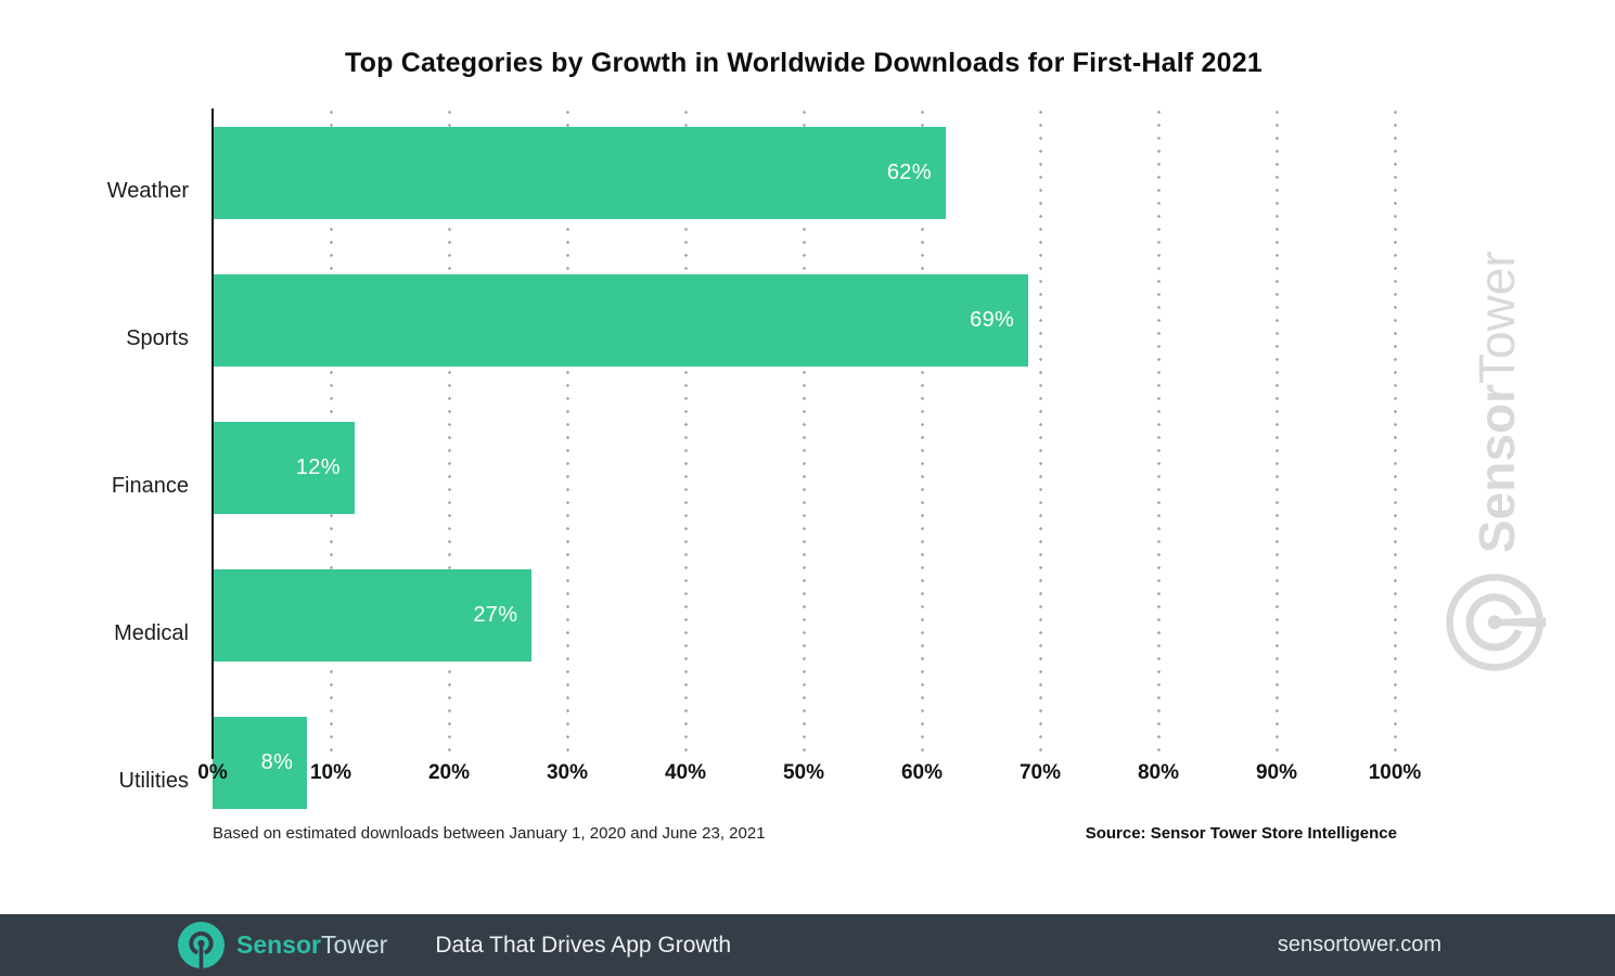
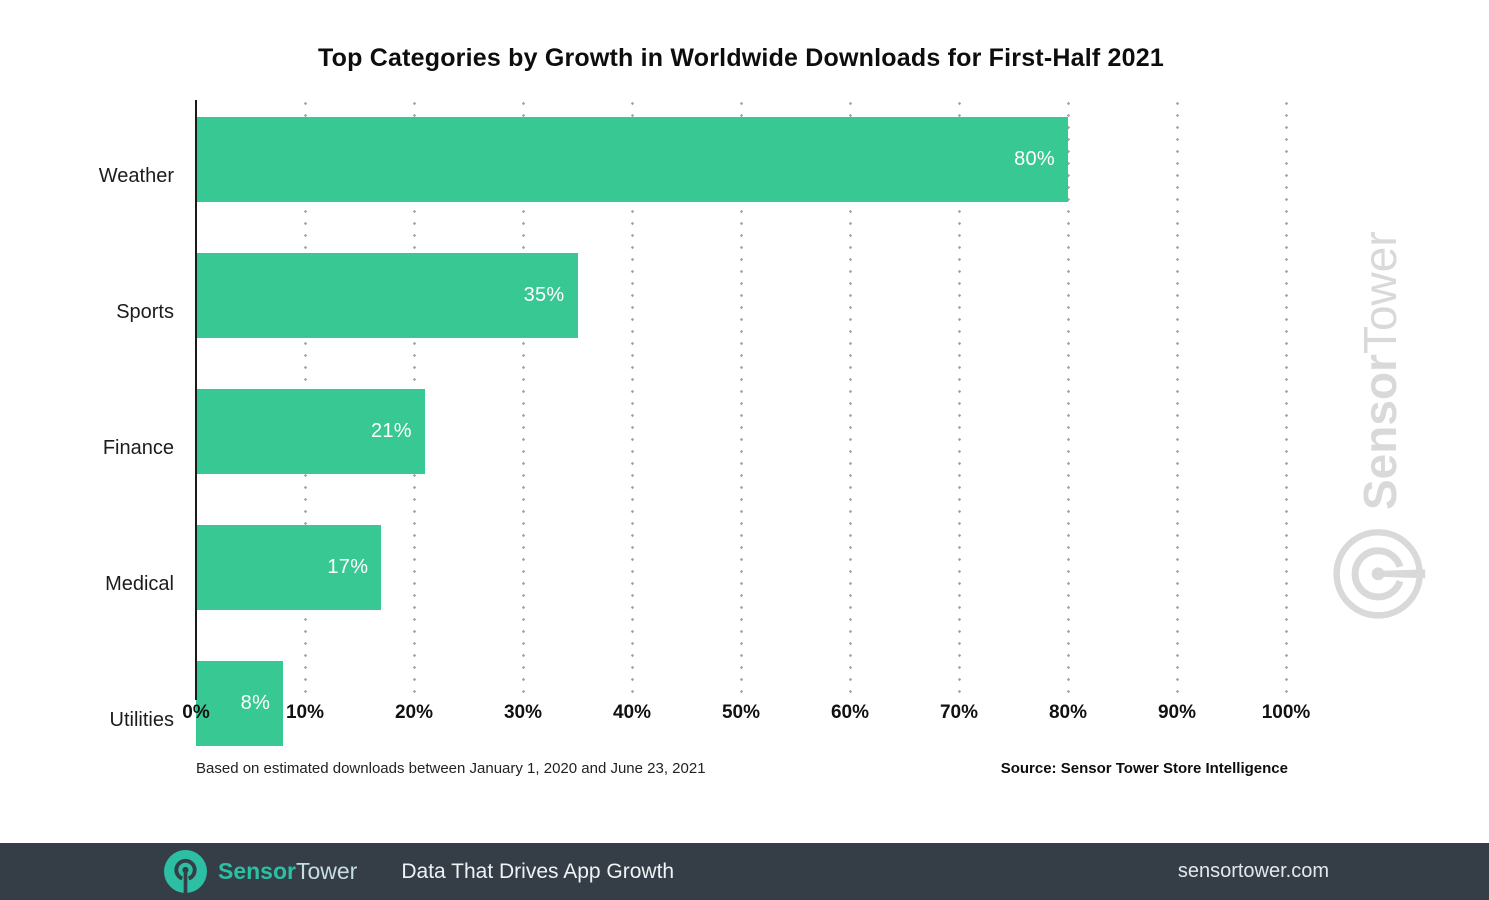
Weather: 62% -> 80%
Sports: 69% -> 35%
Finance: 12% -> 21%
Medical: 27% -> 17%
